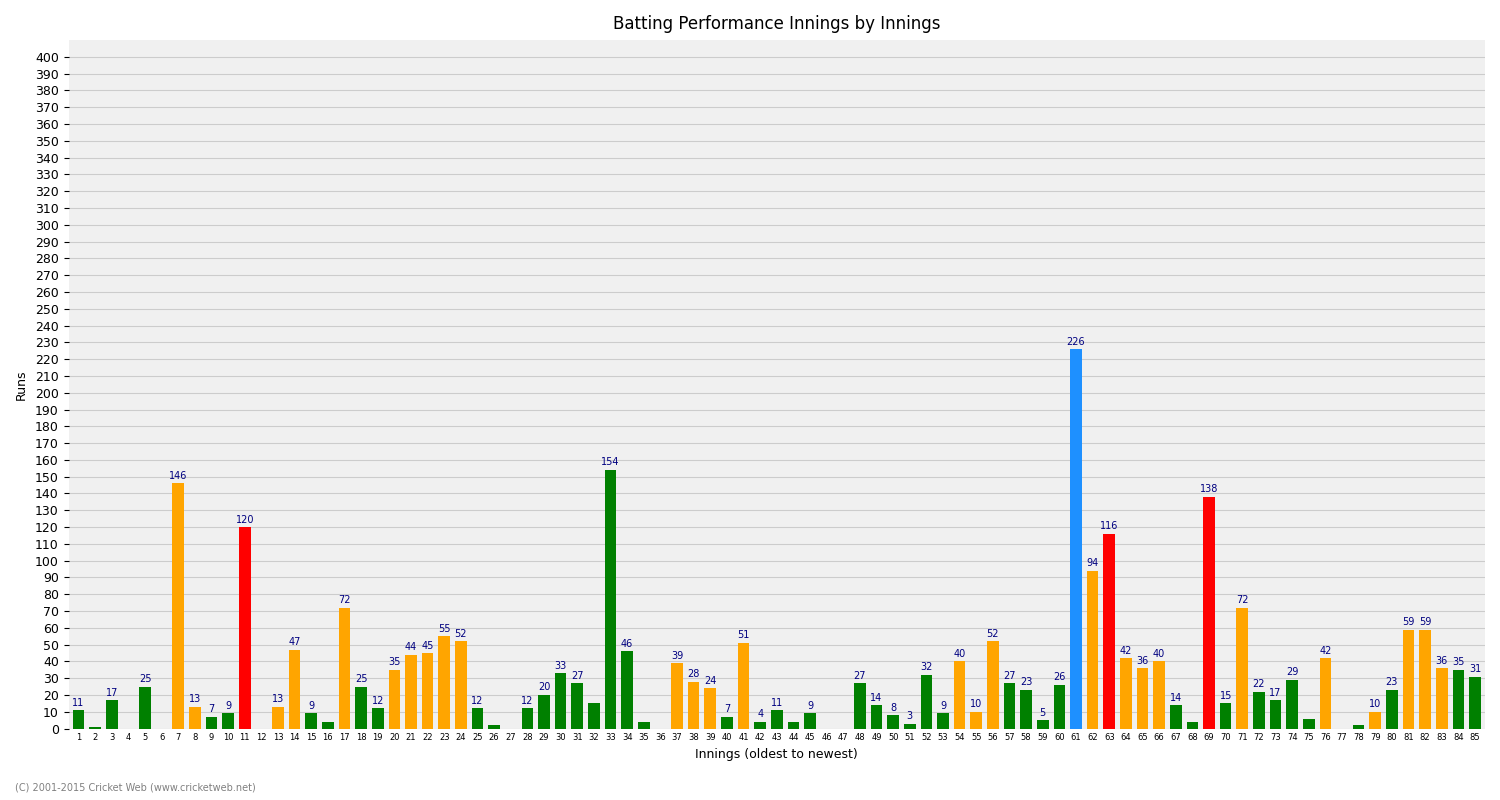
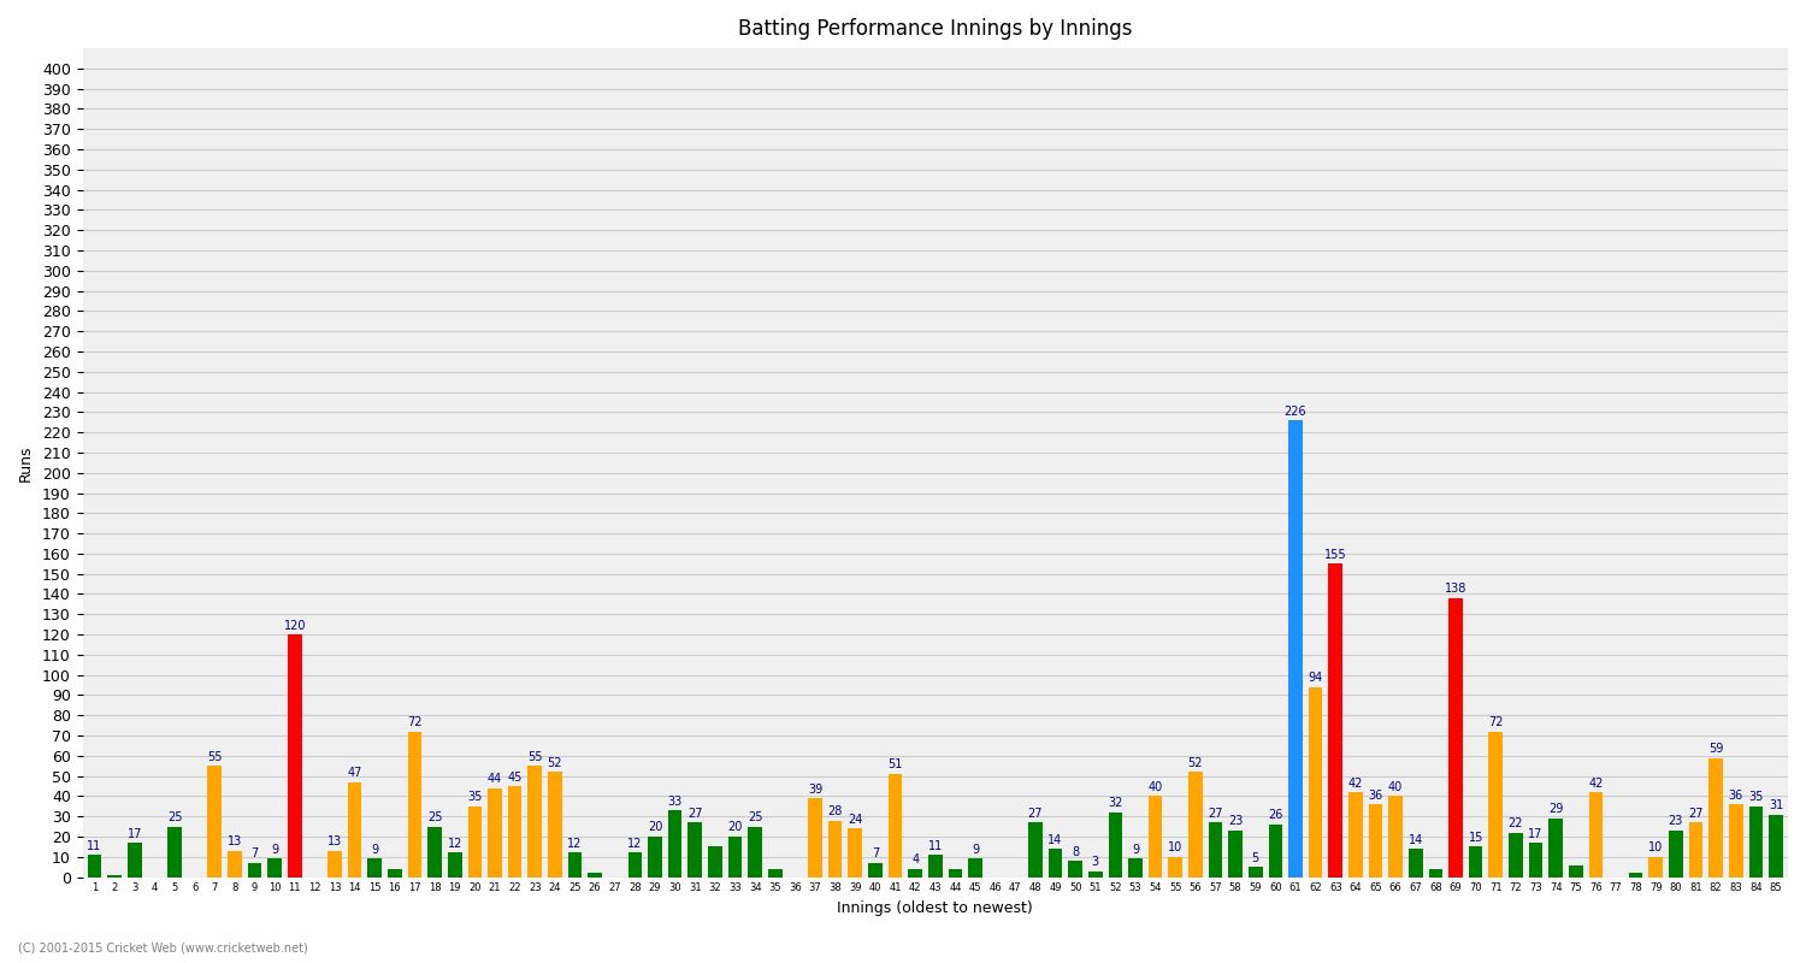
7: 146 -> 55
33: 154 -> 20
34: 46 -> 25
63: 116 -> 155
81: 59 -> 27
